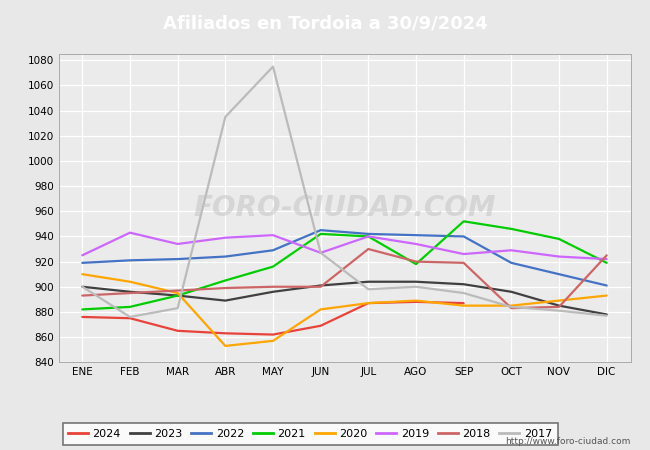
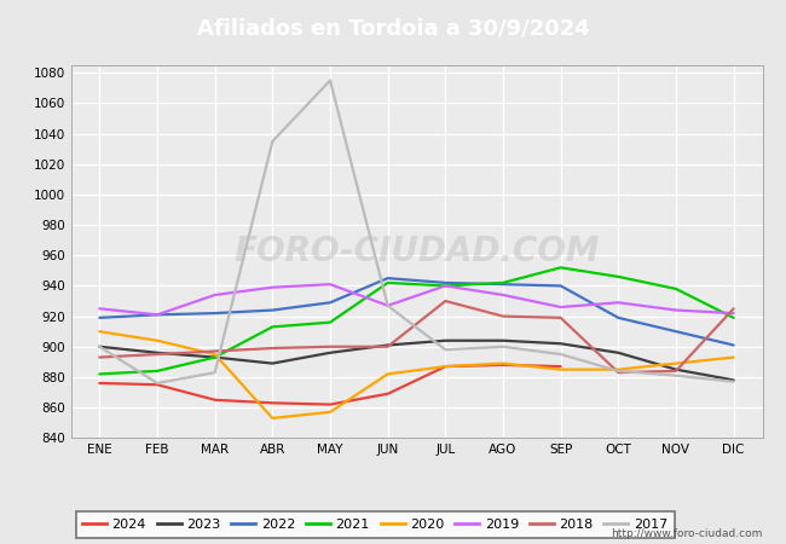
2019/FEB: 943 -> 921
2021/ABR: 905 -> 913
2021/AGO: 918 -> 942
